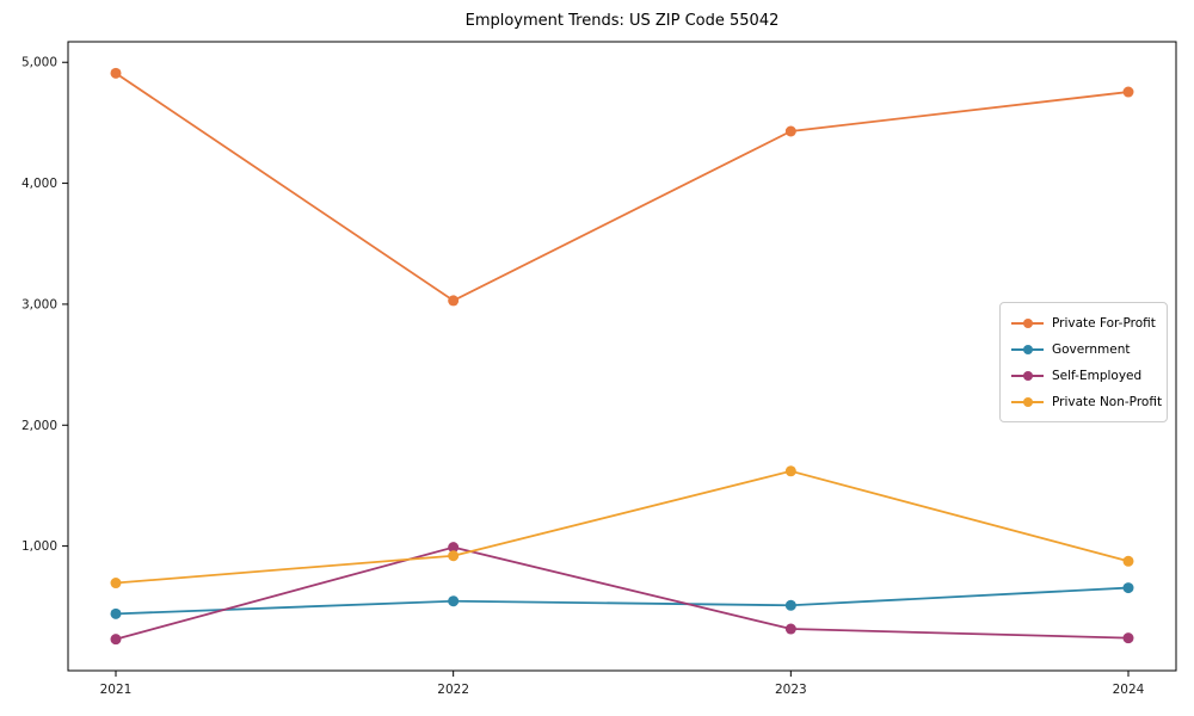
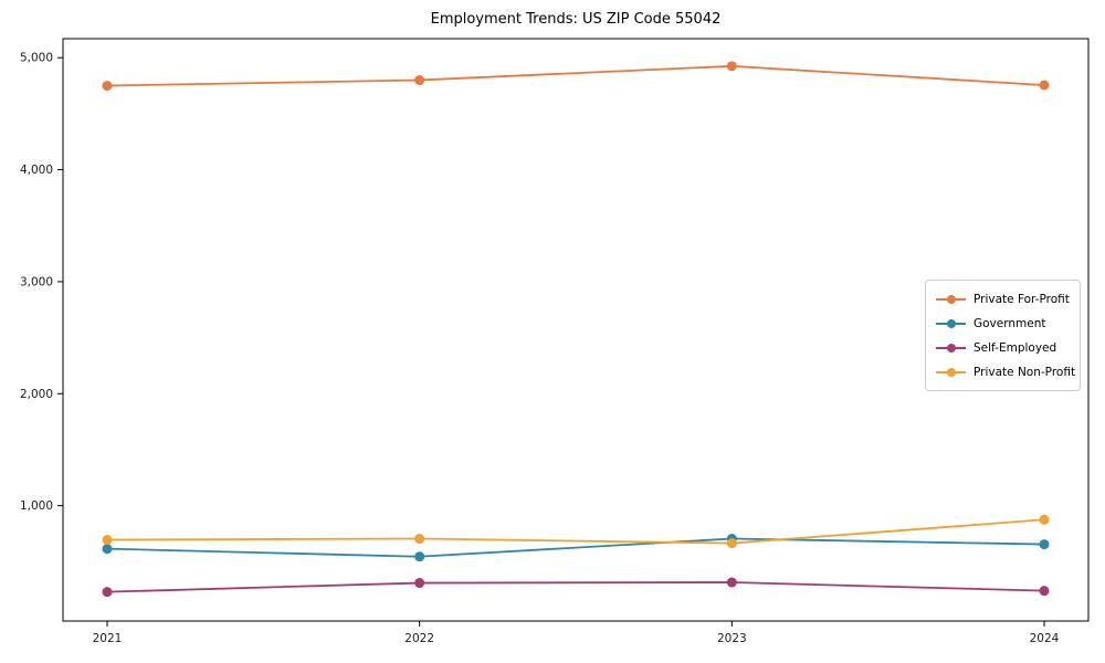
Private For-Profit/2021: 4910 -> 4750
Government/2021: 440 -> 620
Private For-Profit/2022: 3030 -> 4800
Self-Employed/2022: 990 -> 310
Private Non-Profit/2022: 920 -> 700
Private For-Profit/2023: 4430 -> 4920
Government/2023: 510 -> 700
Private Non-Profit/2023: 1620 -> 660
